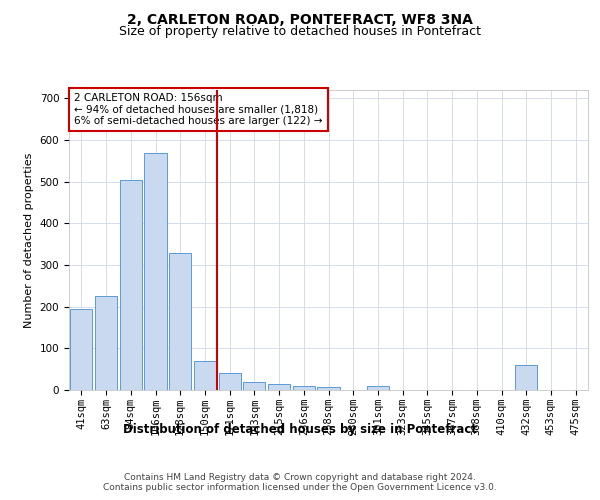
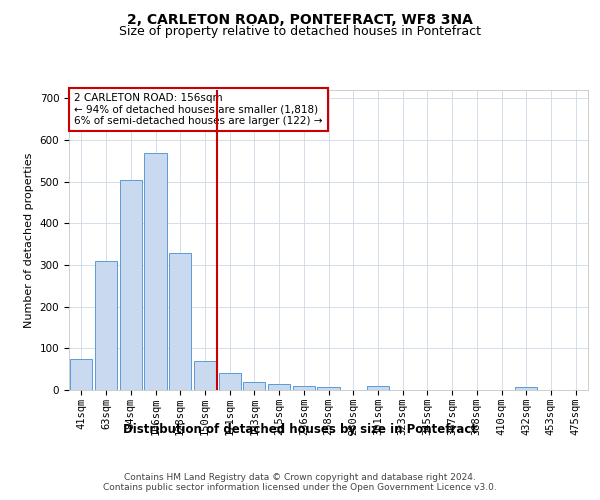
41sqm: 195 -> 75
63sqm: 225 -> 310
432sqm: 60 -> 8
